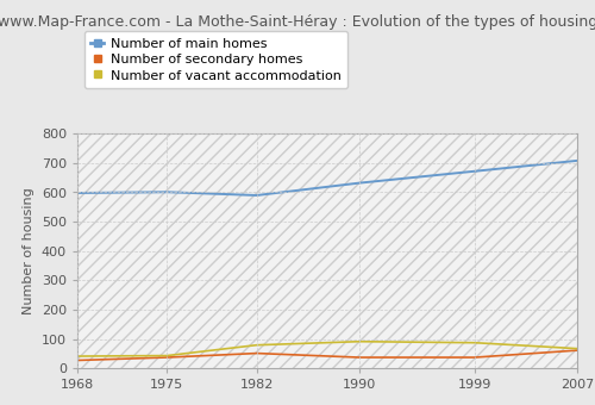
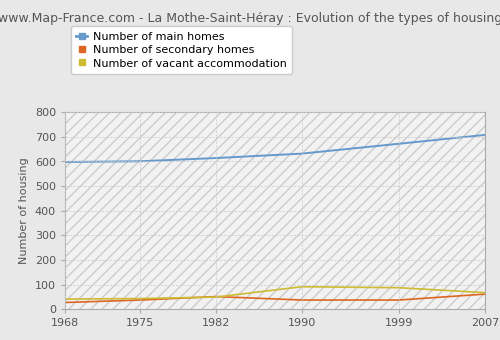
Number of main homes/1982: 590 -> 614
Number of vacant accommodation/1982: 80 -> 50
